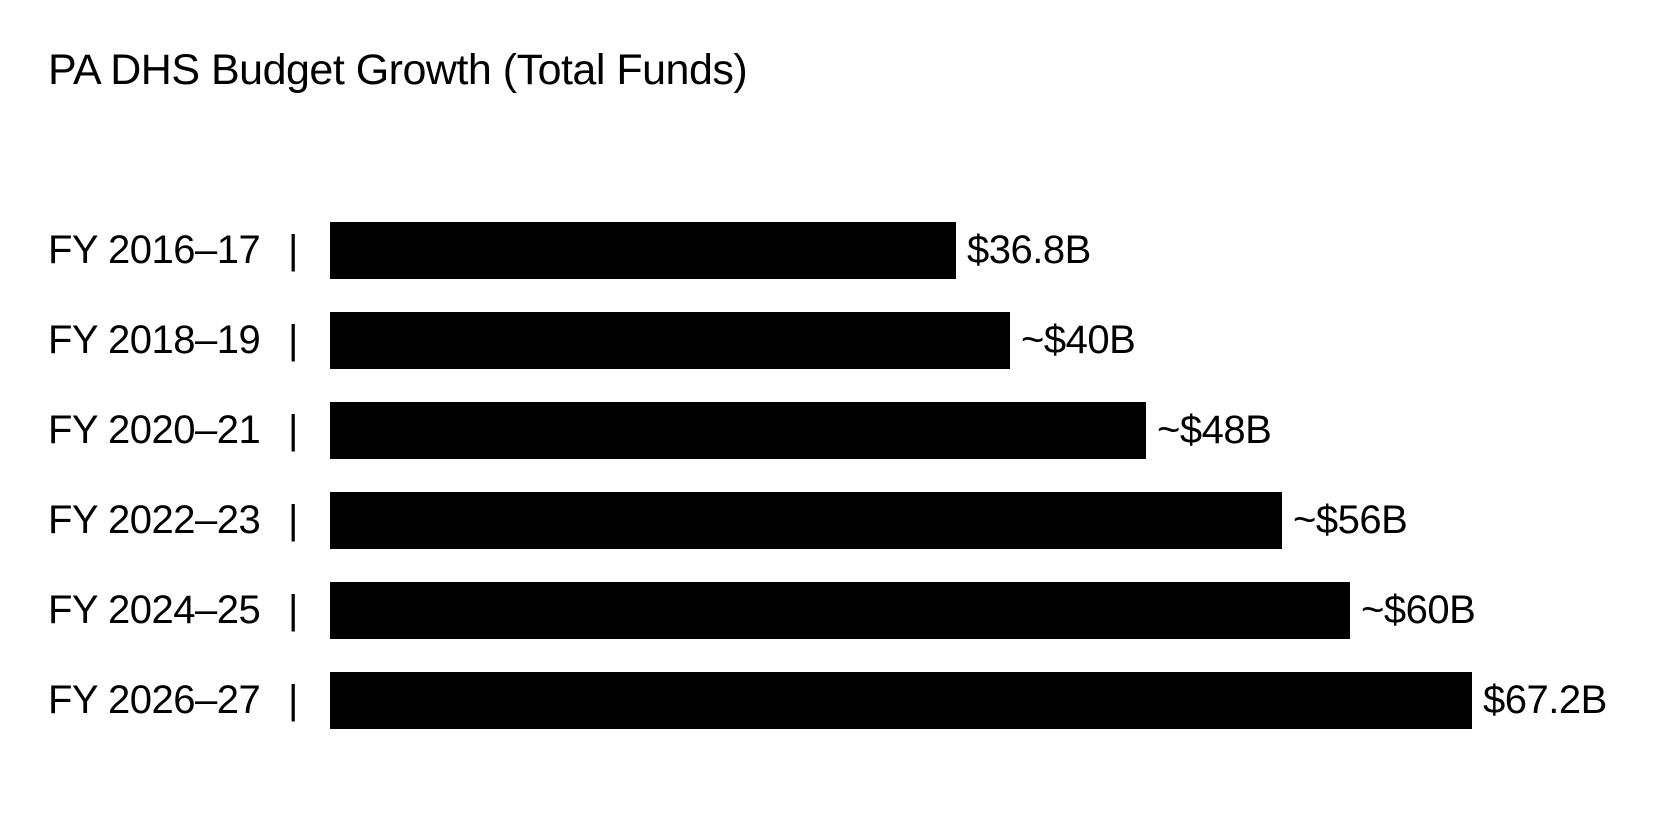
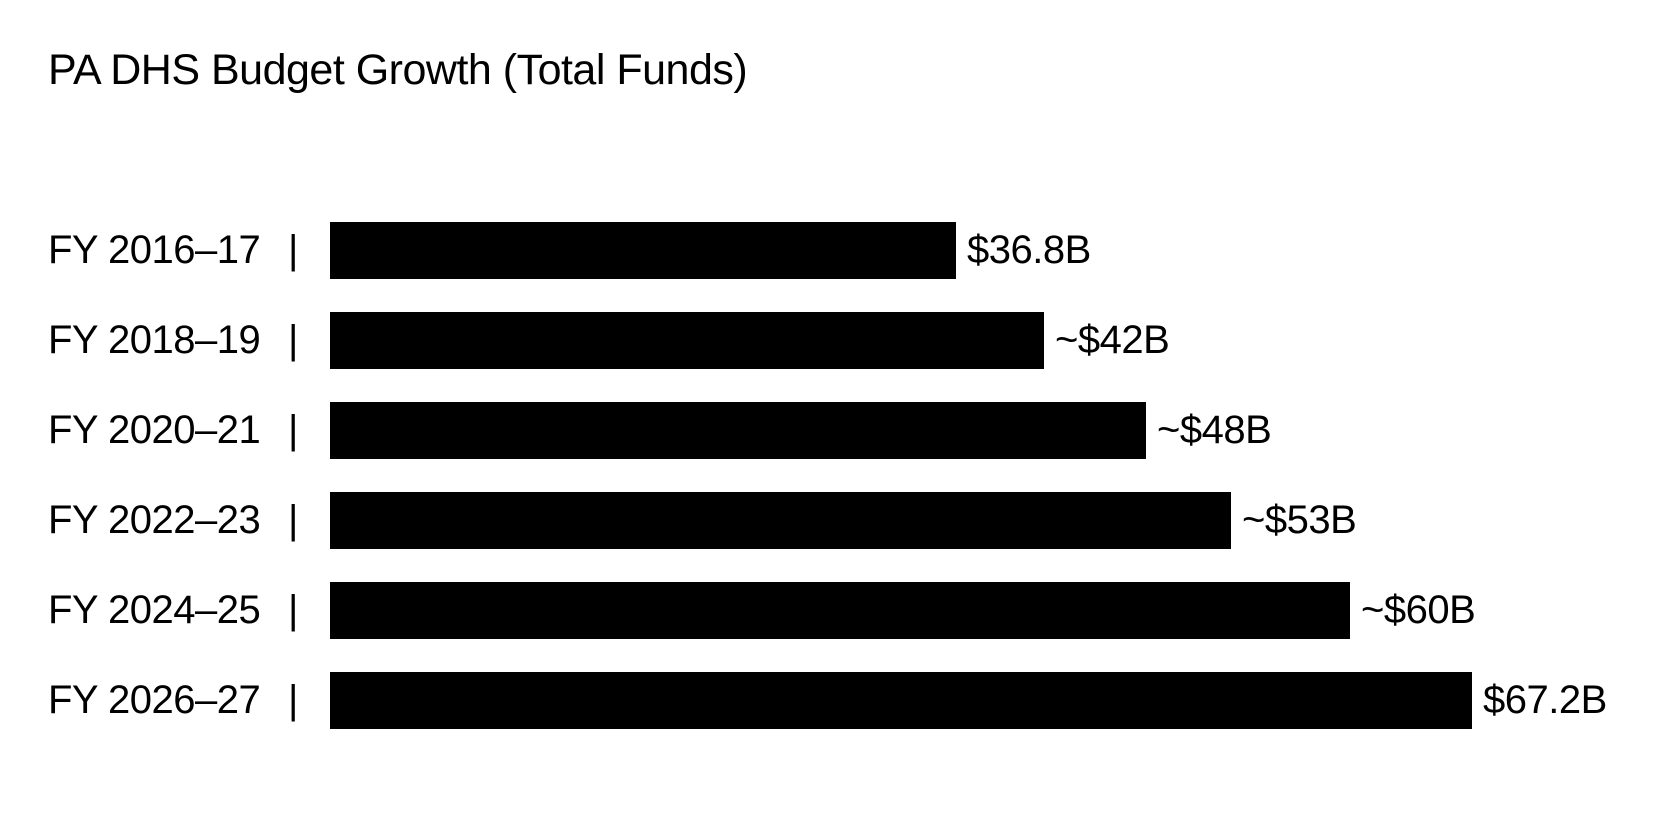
FY 2018–19: 40 -> 42
FY 2022–23: 56 -> 53
